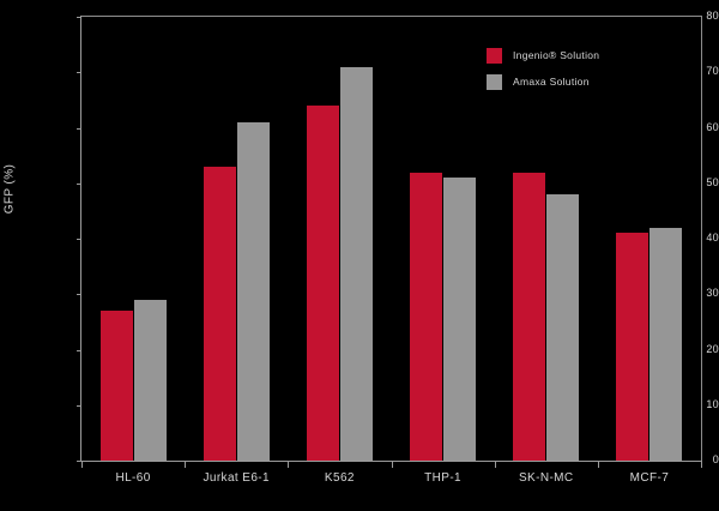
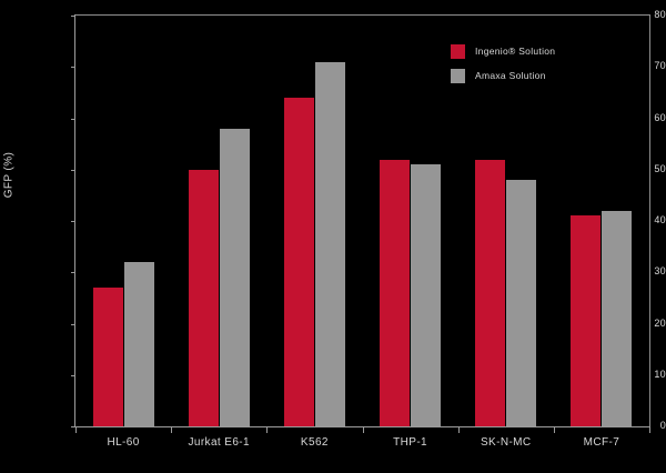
Amaxa Solution/HL-60: 29 -> 32
Ingenio® Solution/Jurkat E6-1: 53 -> 50
Amaxa Solution/Jurkat E6-1: 61 -> 58
